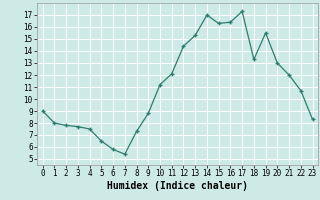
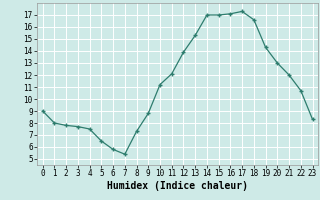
12: 14.4 -> 13.9
15: 16.3 -> 17.0
16: 16.4 -> 17.1
18: 13.3 -> 16.6
19: 15.5 -> 14.3
